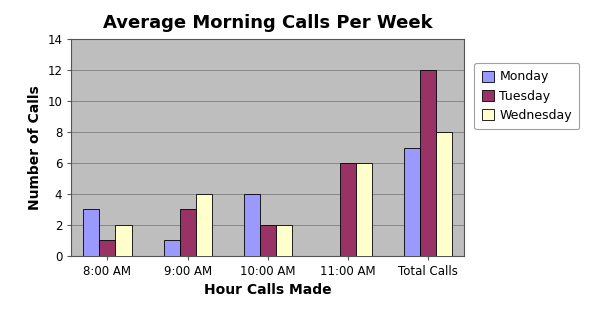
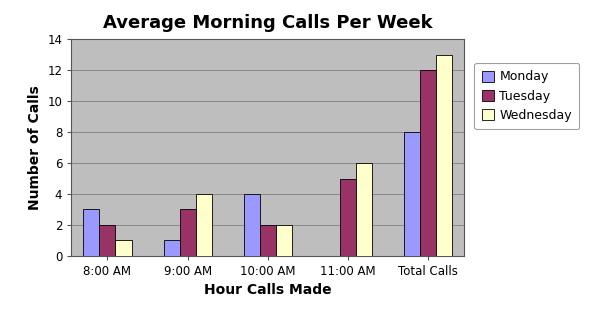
Tuesday/8:00 AM: 1 -> 2
Wednesday/8:00 AM: 2 -> 1
Tuesday/11:00 AM: 6 -> 5
Monday/Total Calls: 7 -> 8
Wednesday/Total Calls: 8 -> 13
